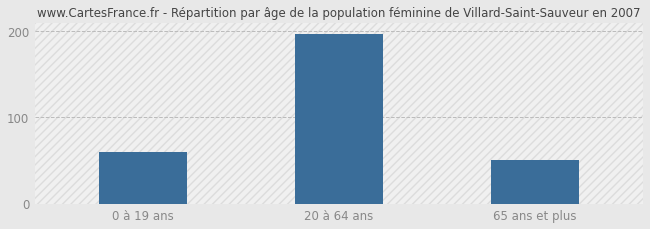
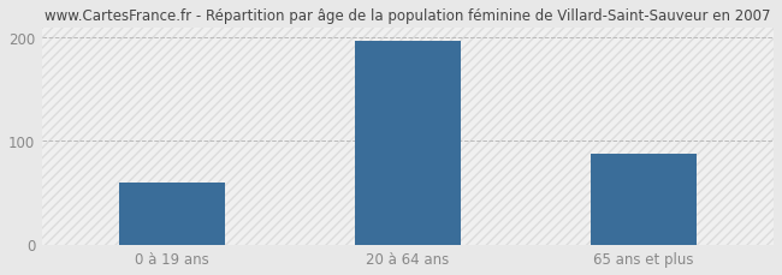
65 ans et plus: 50 -> 88
